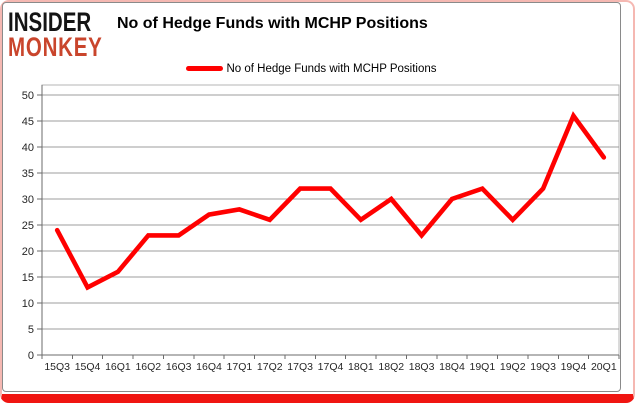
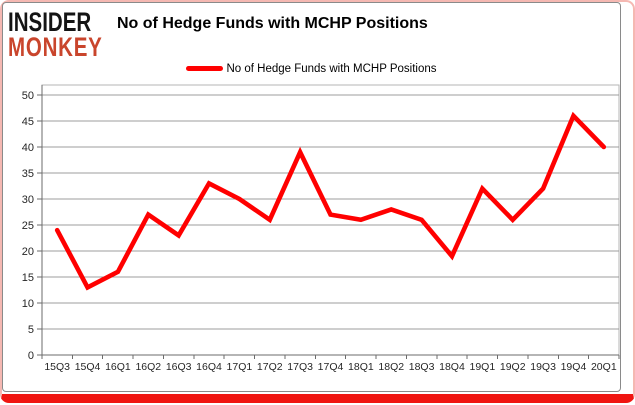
16Q2: 23 -> 27
16Q4: 27 -> 33
17Q1: 28 -> 30
17Q3: 32 -> 39
17Q4: 32 -> 27
18Q2: 30 -> 28
18Q3: 23 -> 26
18Q4: 30 -> 19
20Q1: 38 -> 40
